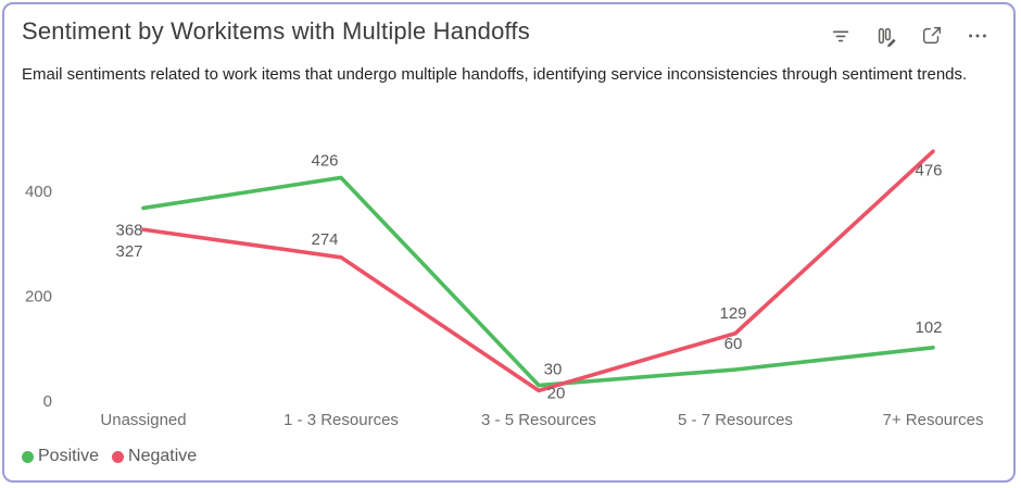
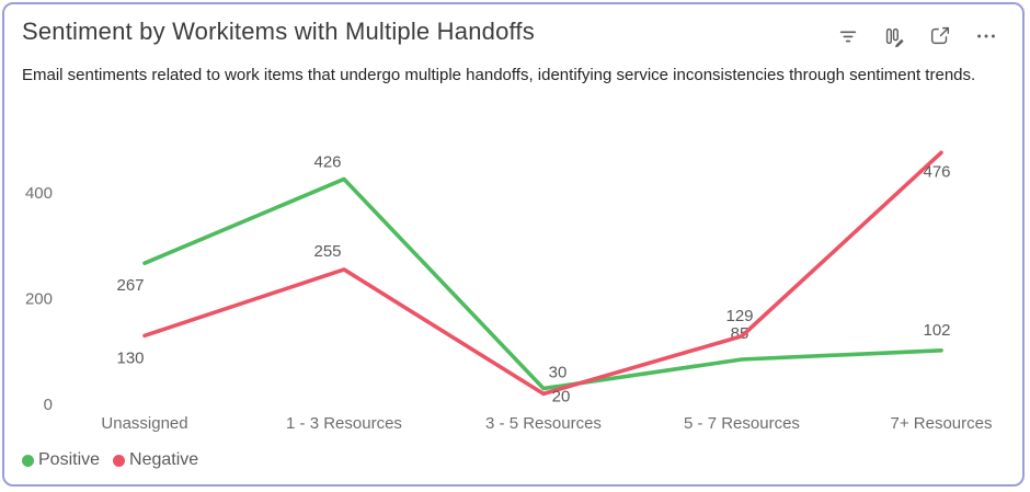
Positive/Unassigned: 368 -> 267
Negative/Unassigned: 327 -> 130
Negative/1 - 3 Resources: 274 -> 255
Positive/5 - 7 Resources: 60 -> 85
